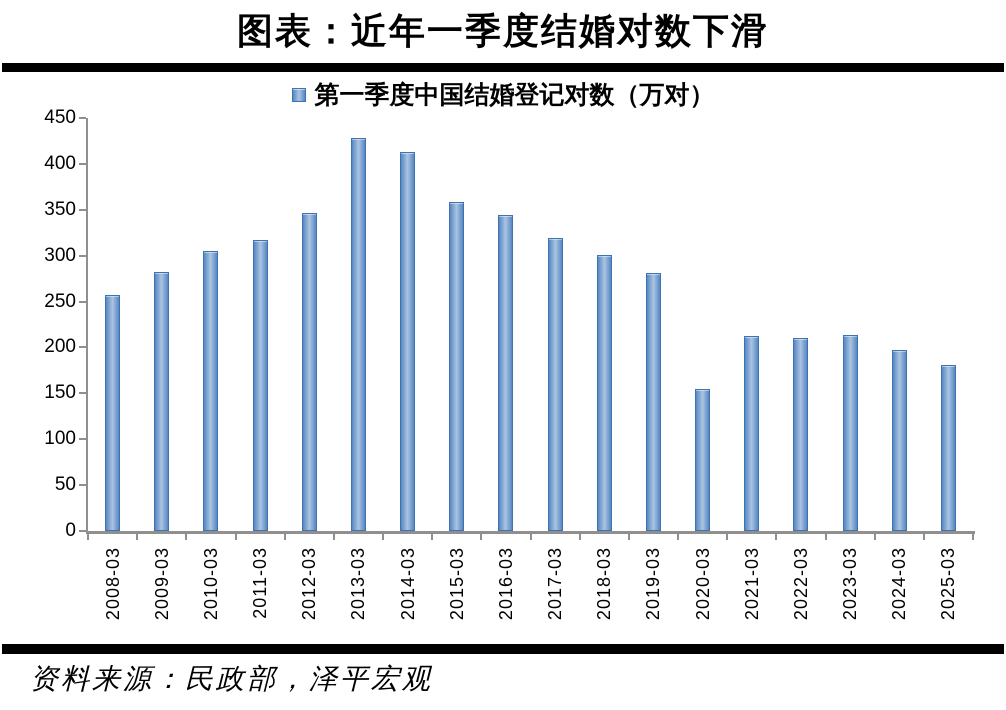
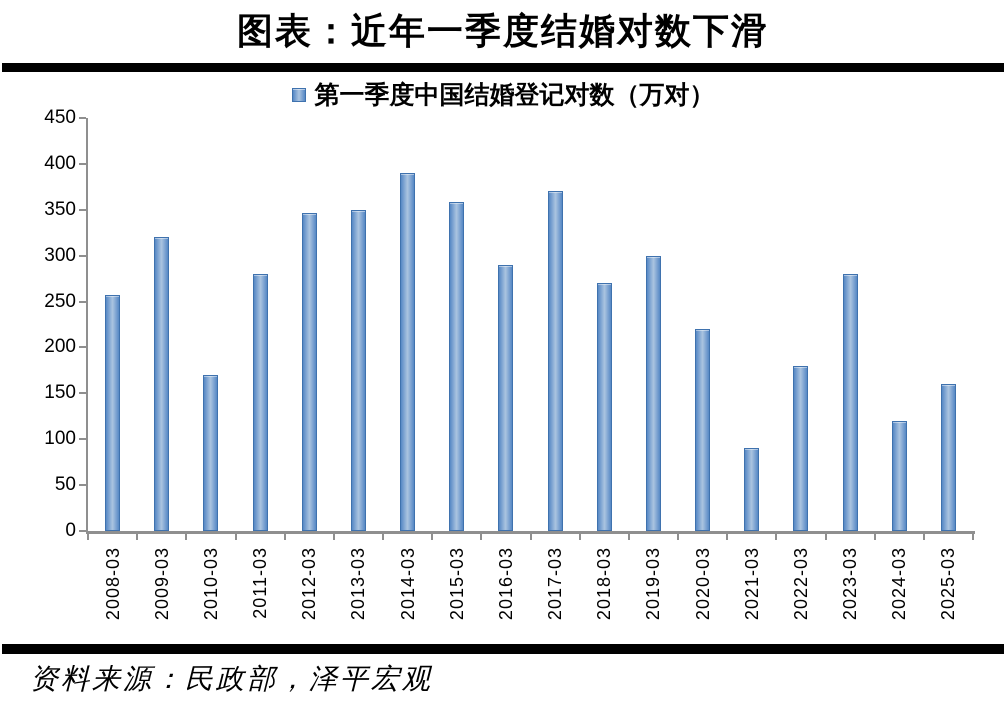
2009-03: 280 -> 320
2010-03: 300 -> 170
2011-03: 320 -> 280
2013-03: 430 -> 350
2014-03: 410 -> 390
2016-03: 340 -> 290
2017-03: 320 -> 370
2018-03: 300 -> 270
2019-03: 280 -> 300
2020-03: 160 -> 220
2021-03: 210 -> 90
2022-03: 210 -> 180
2023-03: 210 -> 280
2024-03: 200 -> 120
2025-03: 180 -> 160
